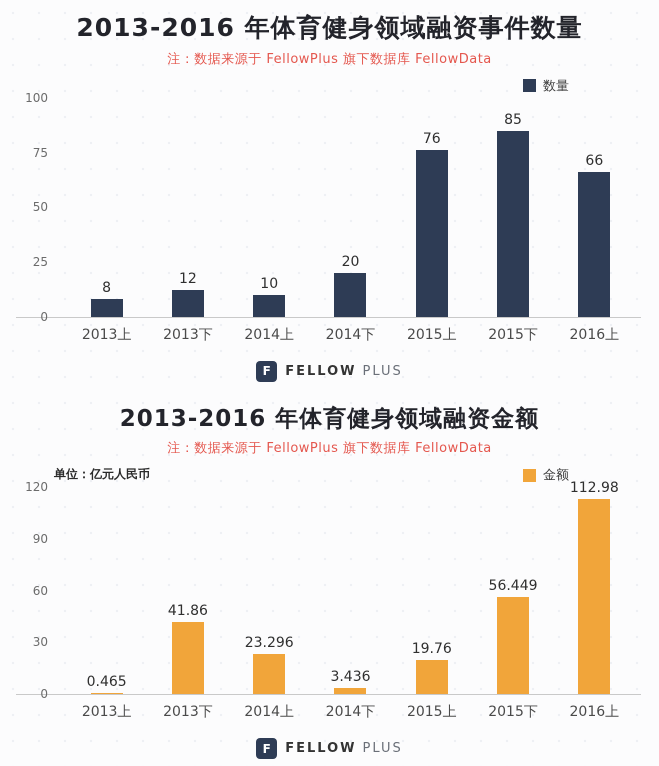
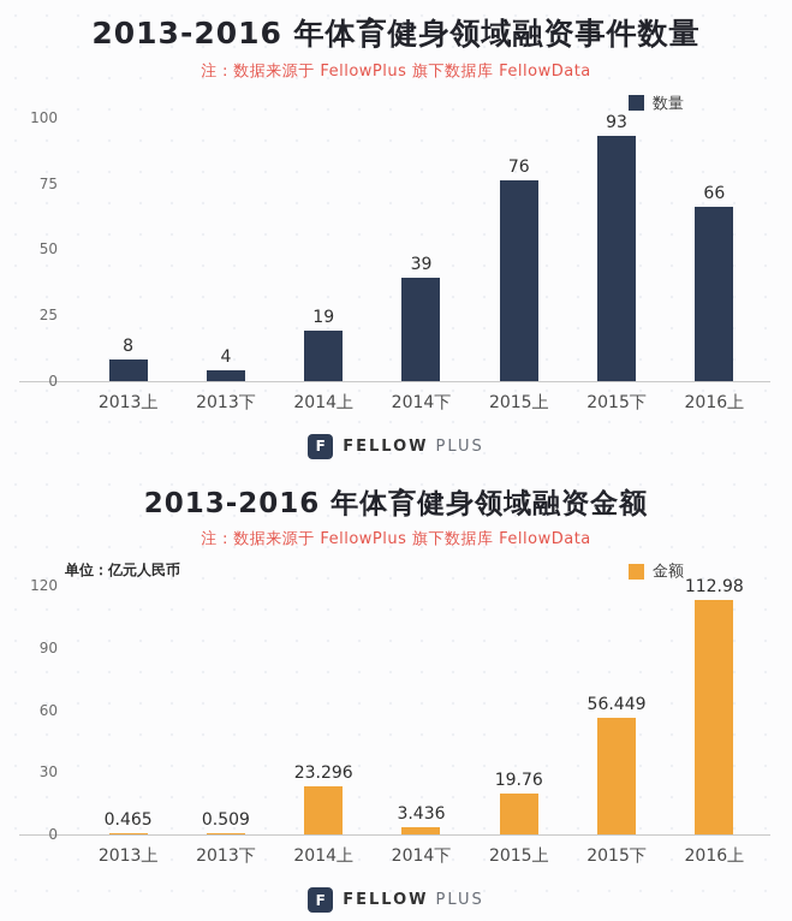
2013-2016 年体育健身领域融资事件数量/2013下: 12 -> 4
2013-2016 年体育健身领域融资事件数量/2014上: 10 -> 19
2013-2016 年体育健身领域融资事件数量/2014下: 20 -> 39
2013-2016 年体育健身领域融资事件数量/2015下: 85 -> 93
2013-2016 年体育健身领域融资金额/2013下: 41.86 -> 0.509
